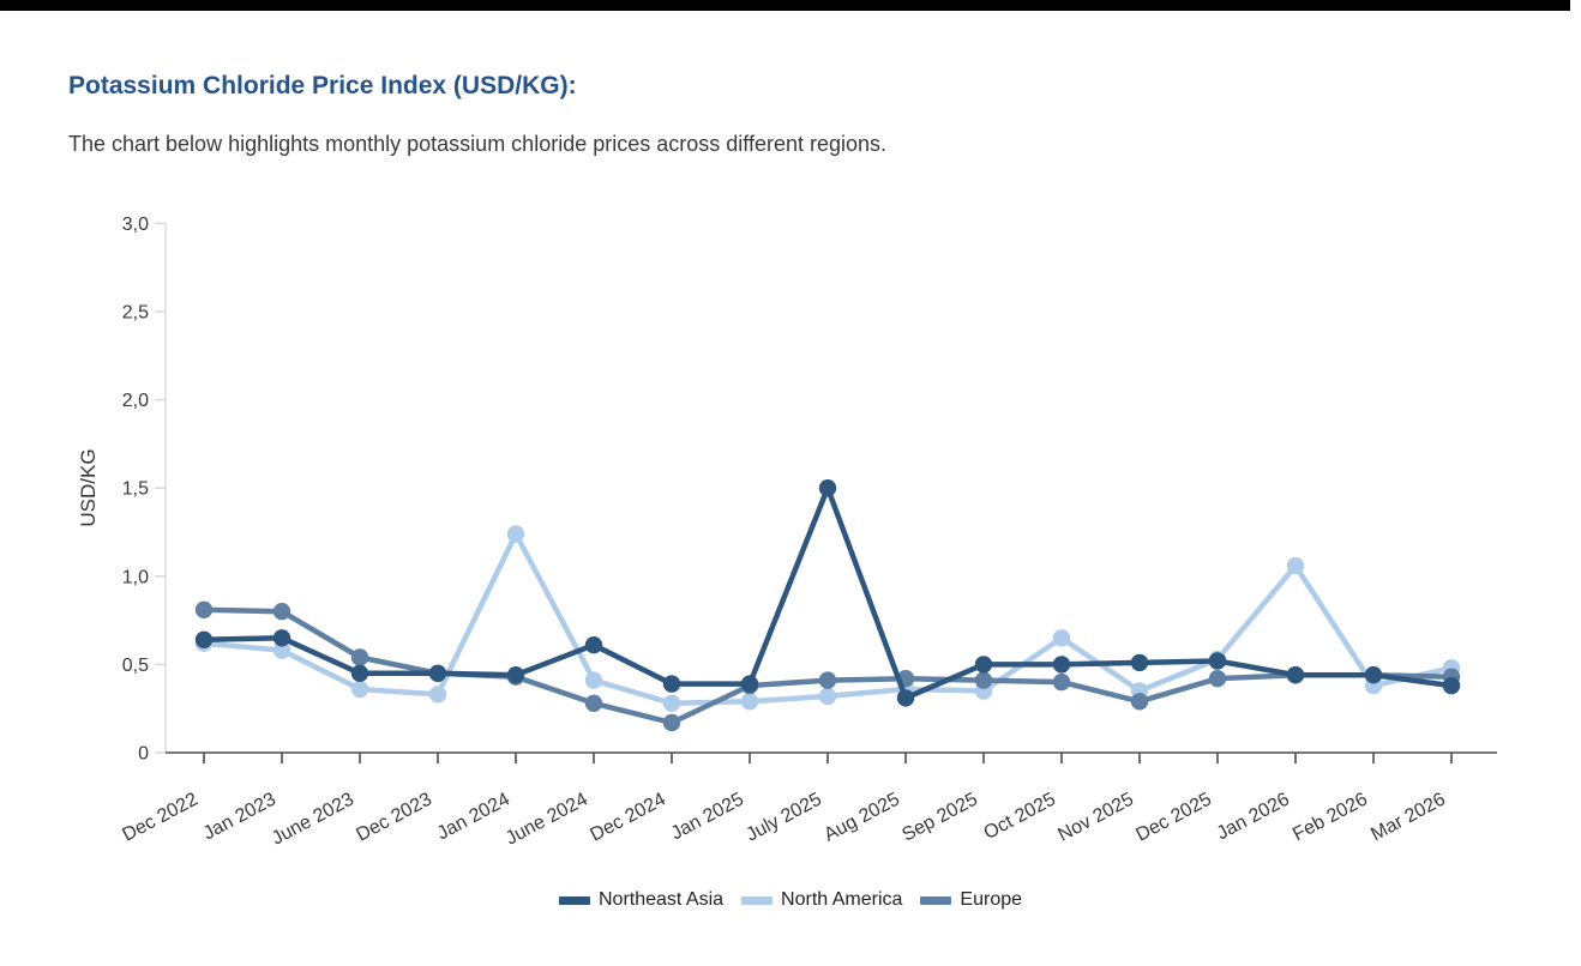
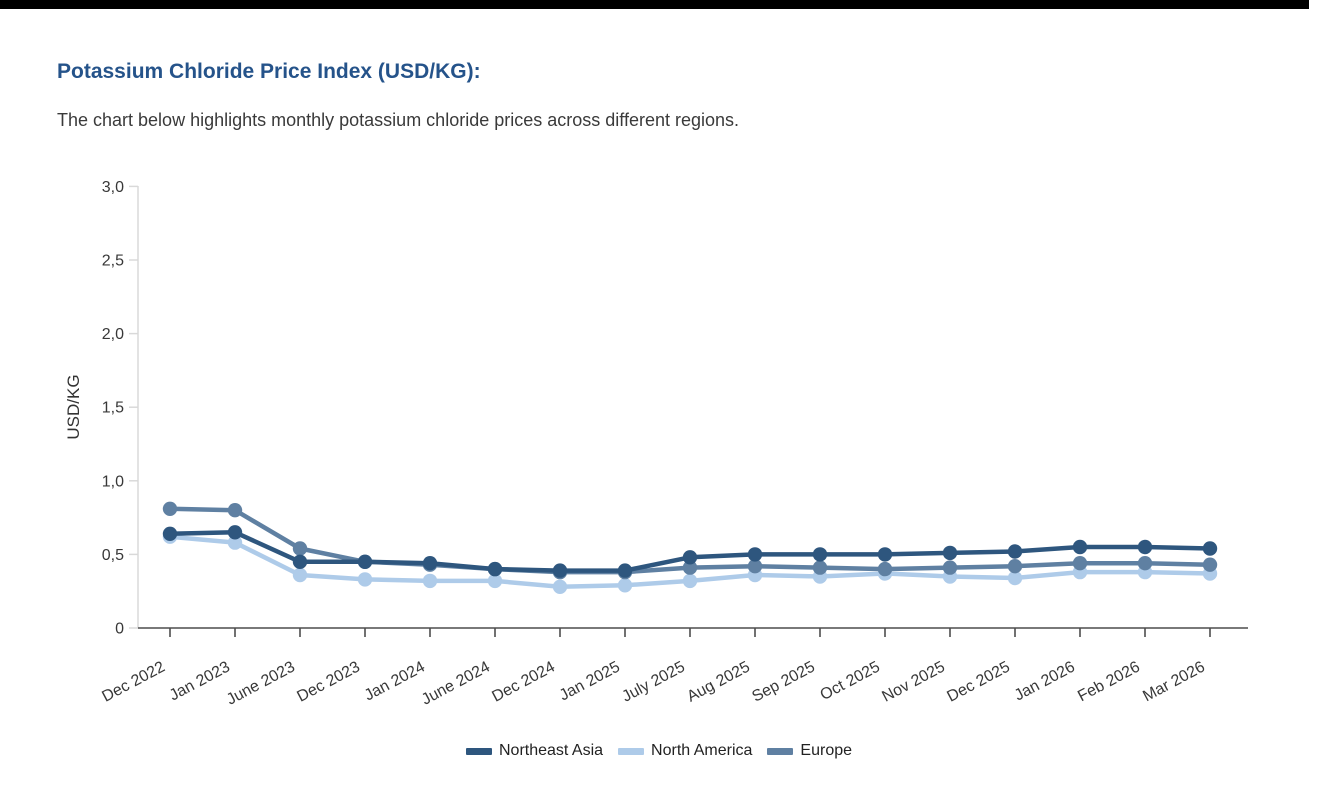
North America/Jan 2024: 1,24 -> 0,32
Northeast Asia/June 2024: 0,61 -> 0,40
North America/June 2024: 0,41 -> 0,32
Europe/June 2024: 0,28 -> 0,40
Europe/Dec 2024: 0,17 -> 0,38
Northeast Asia/July 2025: 1,50 -> 0,48
Northeast Asia/Aug 2025: 0,31 -> 0,50
North America/Oct 2025: 0,65 -> 0,37
Europe/Nov 2025: 0,29 -> 0,41
North America/Dec 2025: 0,53 -> 0,34
Northeast Asia/Jan 2026: 0,44 -> 0,55
North America/Jan 2026: 1,06 -> 0,38
Northeast Asia/Feb 2026: 0,44 -> 0,55
Northeast Asia/Mar 2026: 0,38 -> 0,54
North America/Mar 2026: 0,48 -> 0,37
